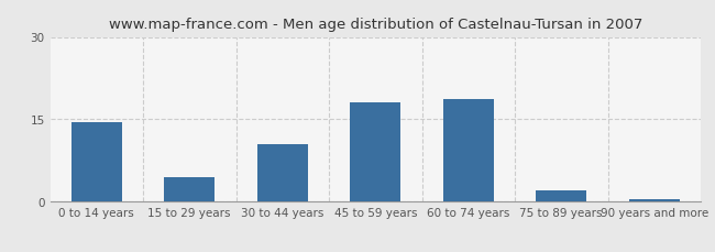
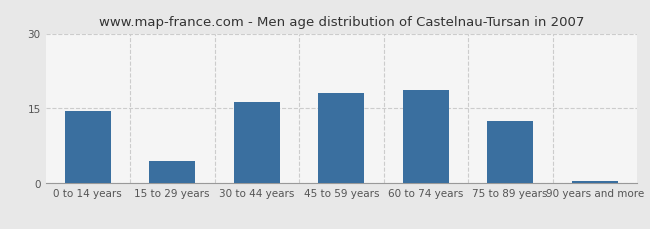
30 to 44 years: 10.5 -> 16.2
75 to 89 years: 2.0 -> 12.5
